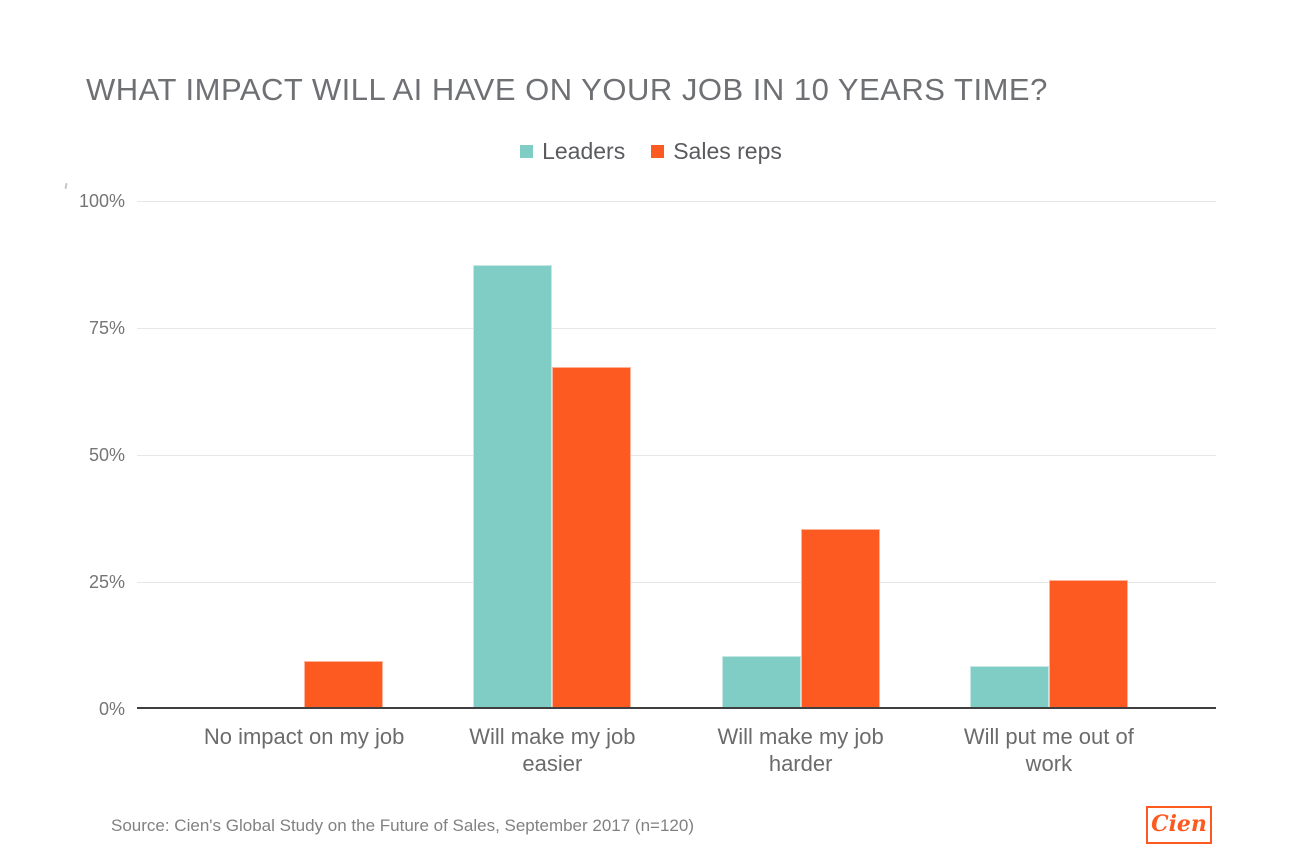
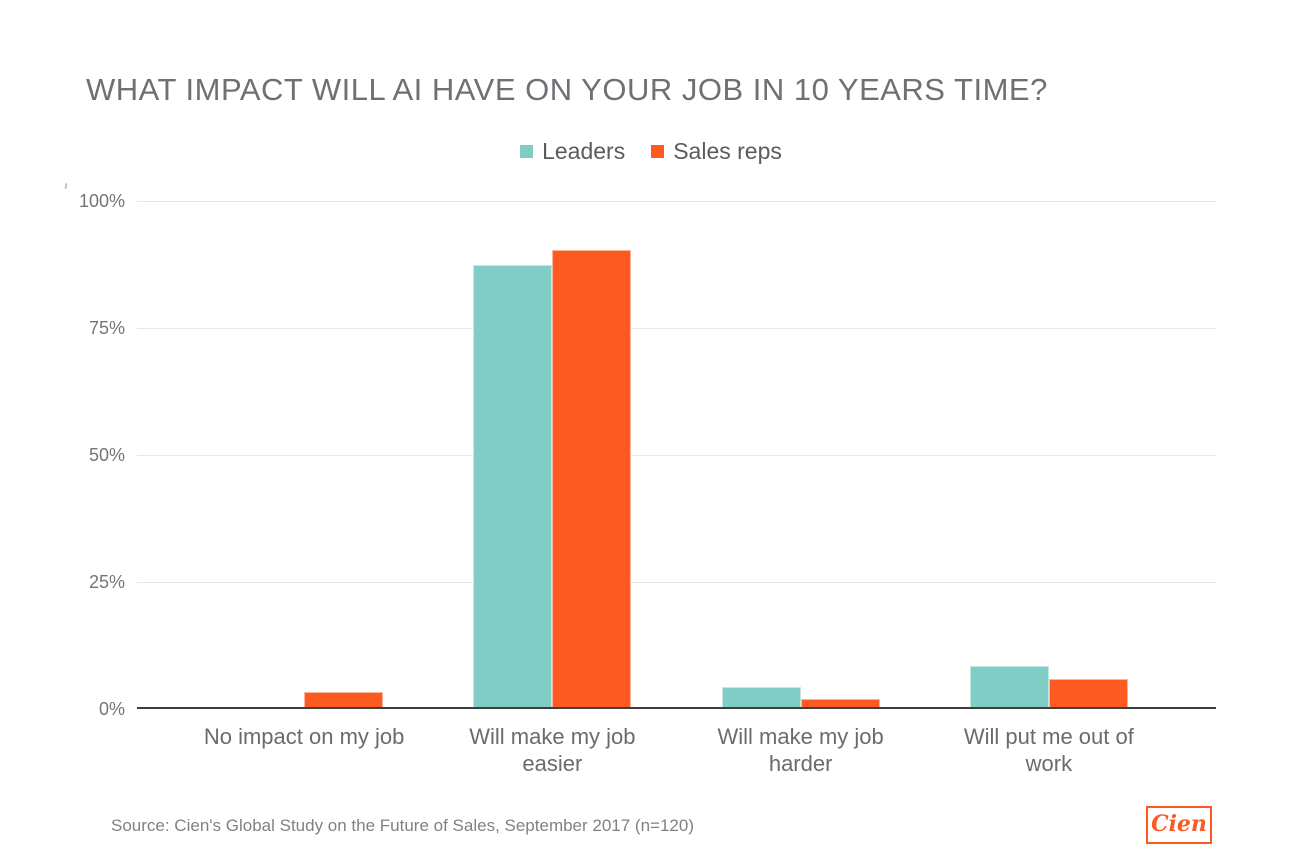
Sales reps/No impact on my job: 9% -> 3%
Sales reps/Will make my job easier: 67% -> 90%
Leaders/Will make my job harder: 10% -> 4%
Sales reps/Will make my job harder: 35% -> 2%
Sales reps/Will put me out of work: 25% -> 6%
